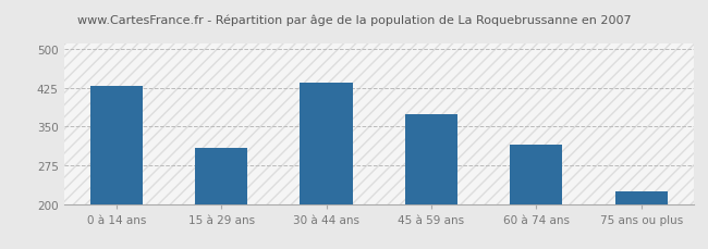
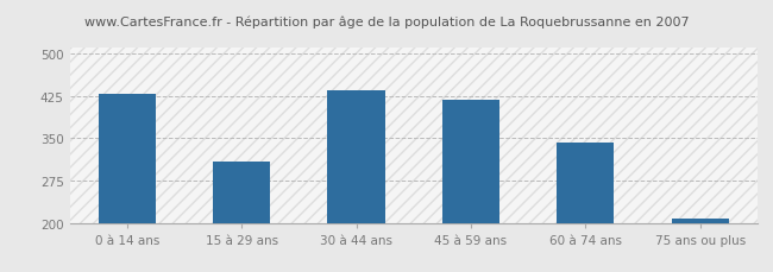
45 à 59 ans: 375 -> 418
60 à 74 ans: 315 -> 343
75 ans ou plus: 225 -> 208
